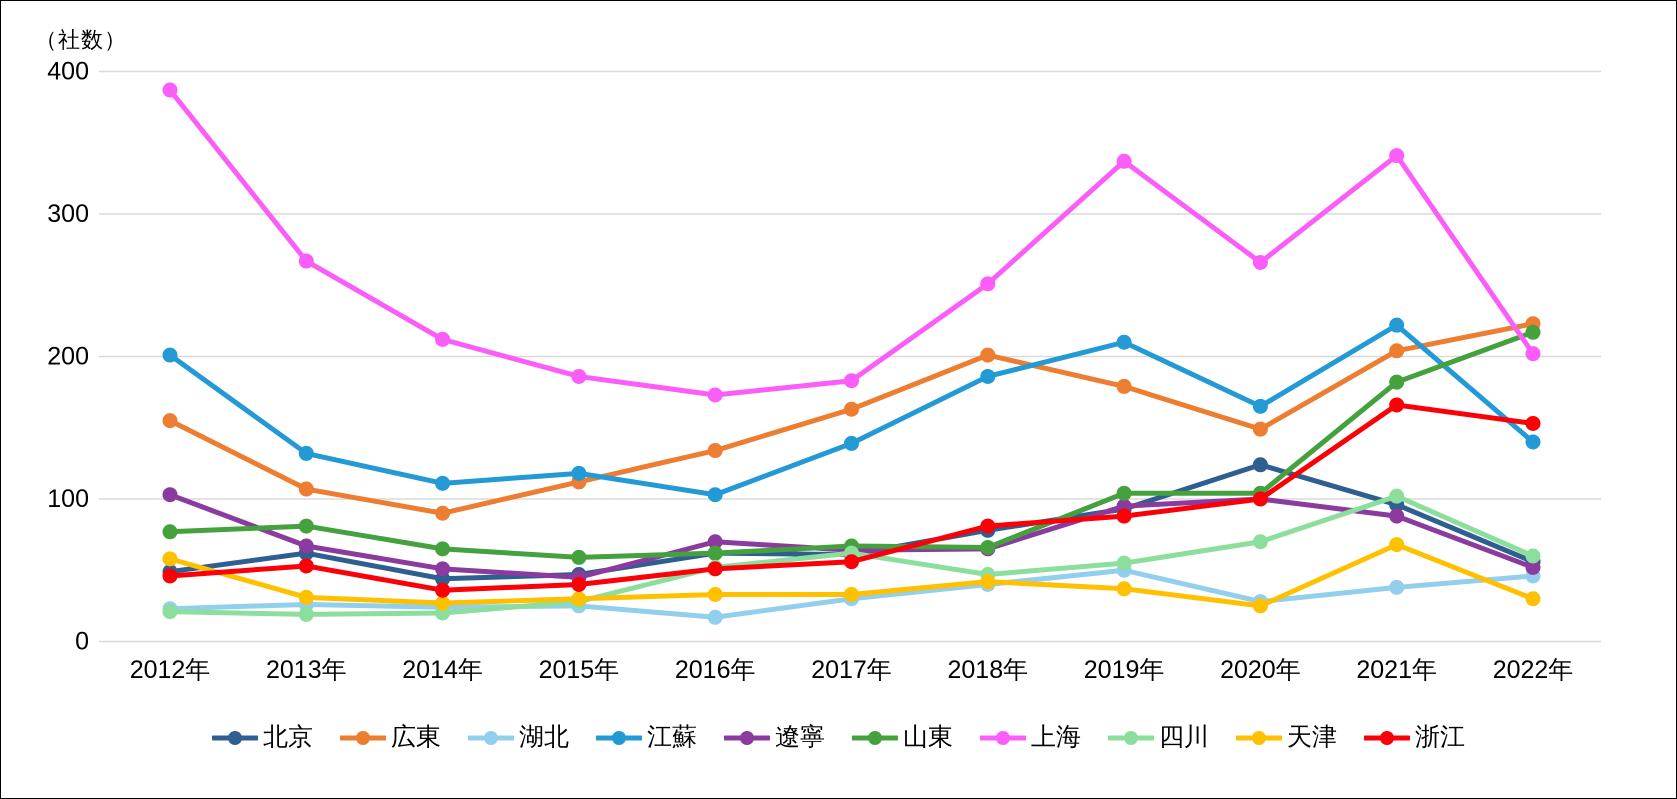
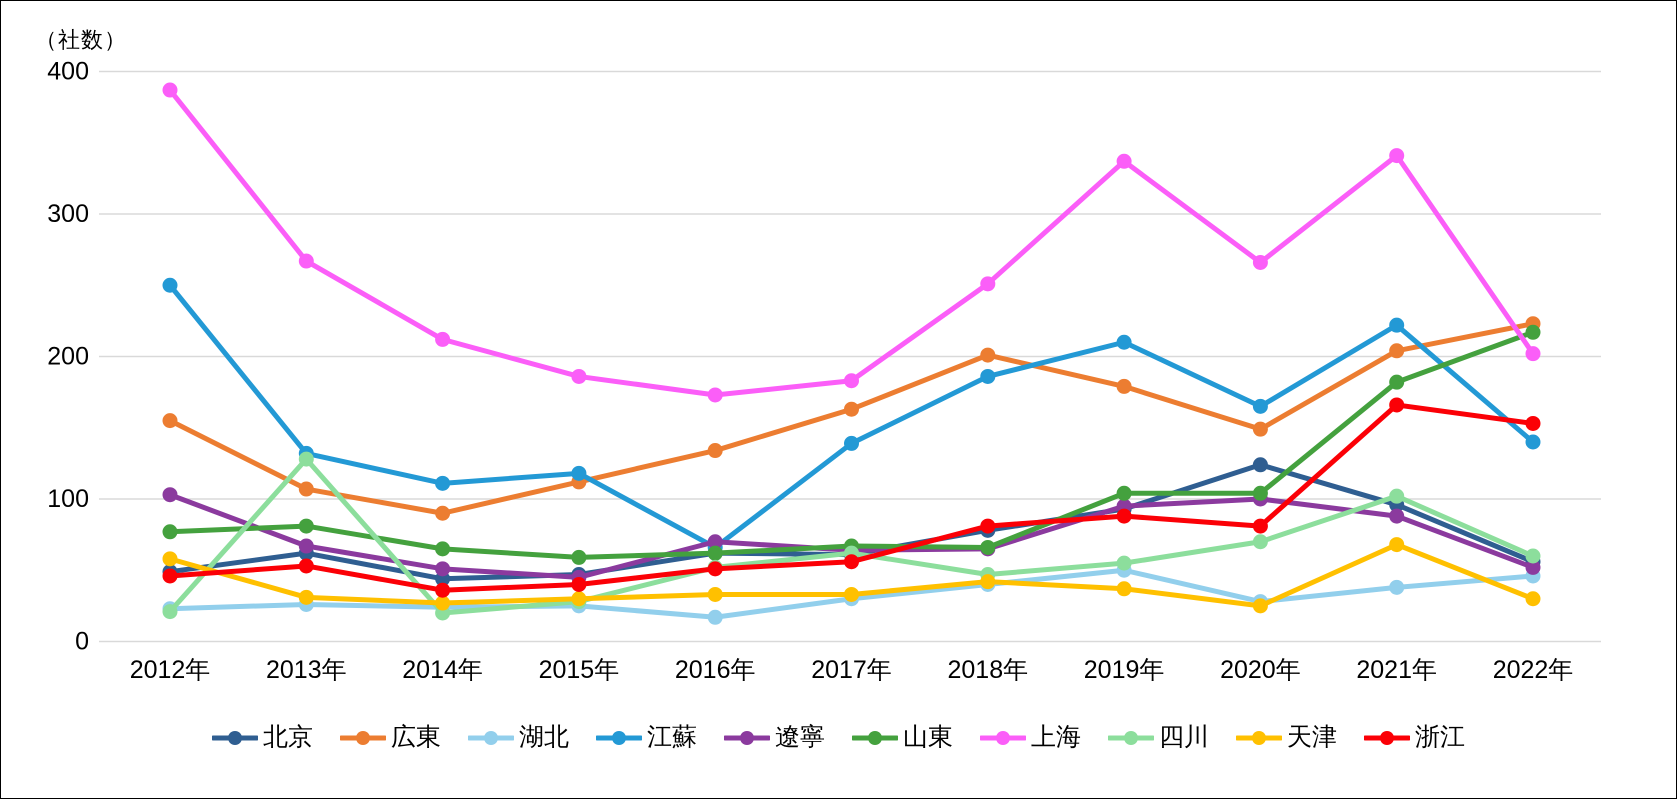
江蘇/2012年: 201 -> 250
四川/2013年: 19 -> 128
江蘇/2016年: 103 -> 66
浙江/2020年: 100 -> 81
